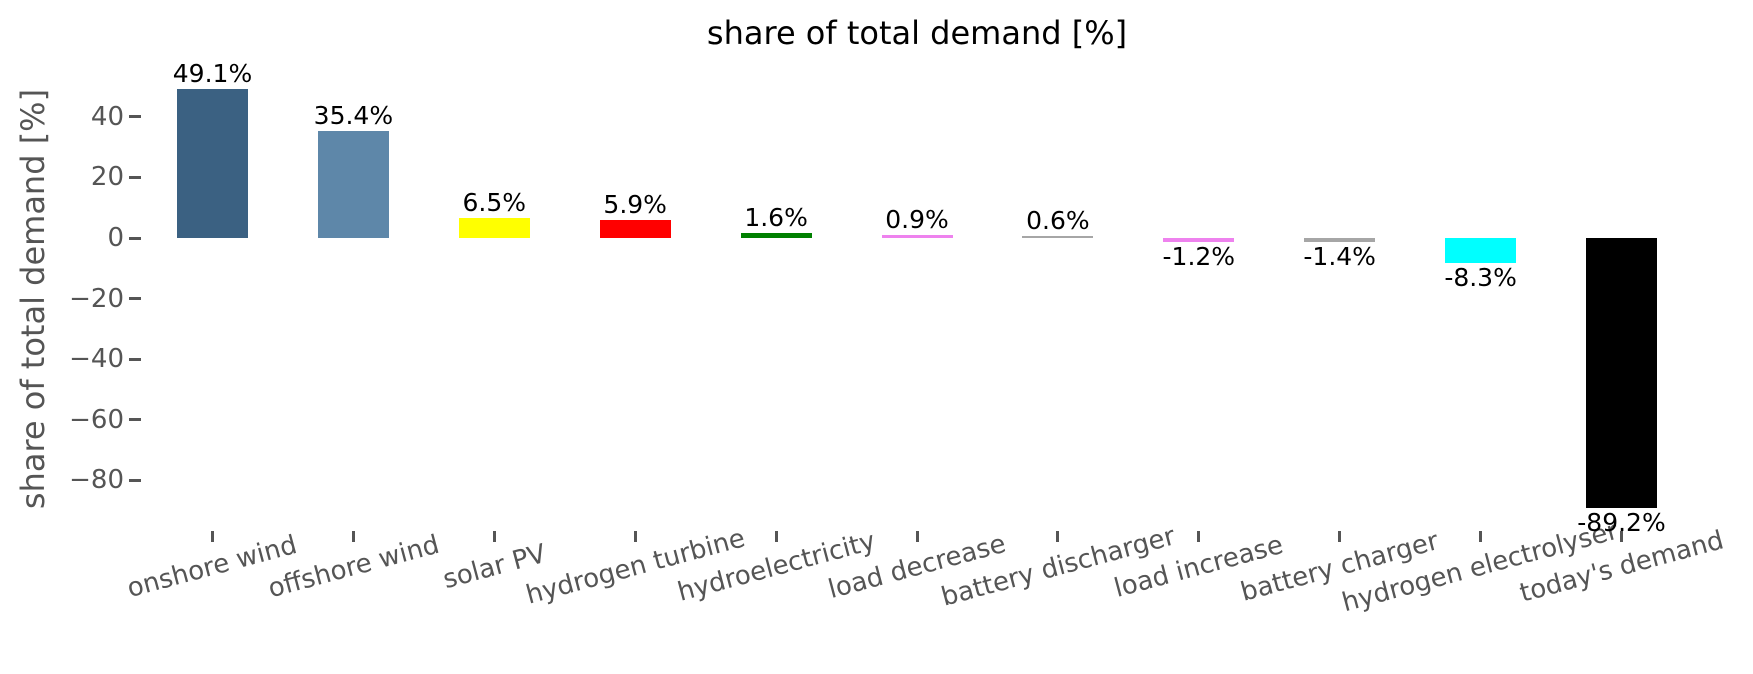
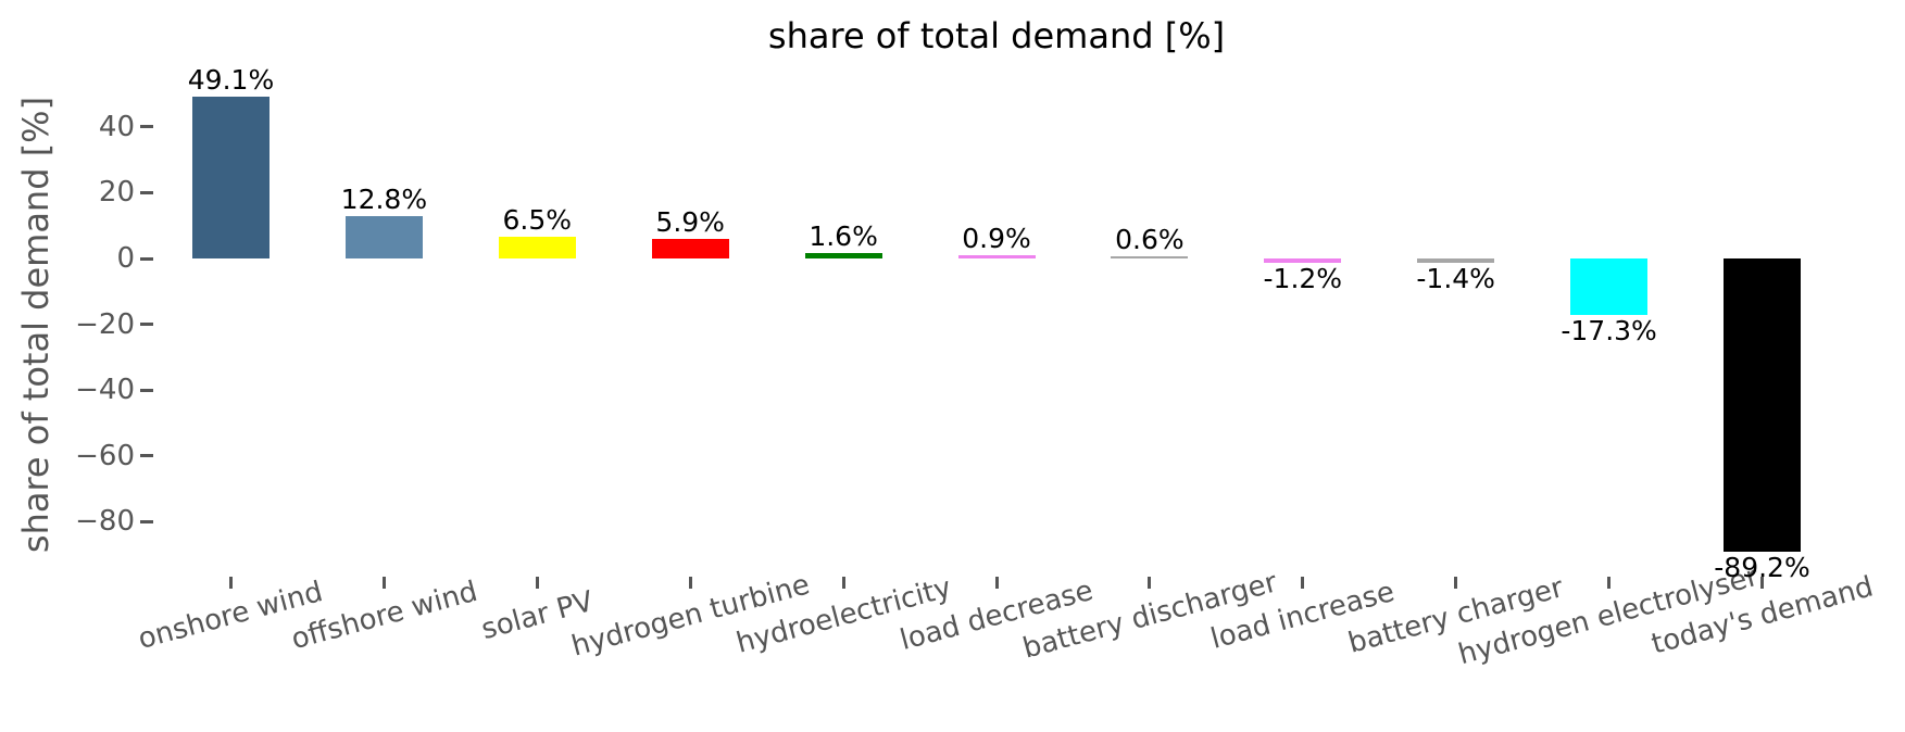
offshore wind: 35.4% -> 12.8%
hydrogen electrolyser: -8.3% -> -17.3%
